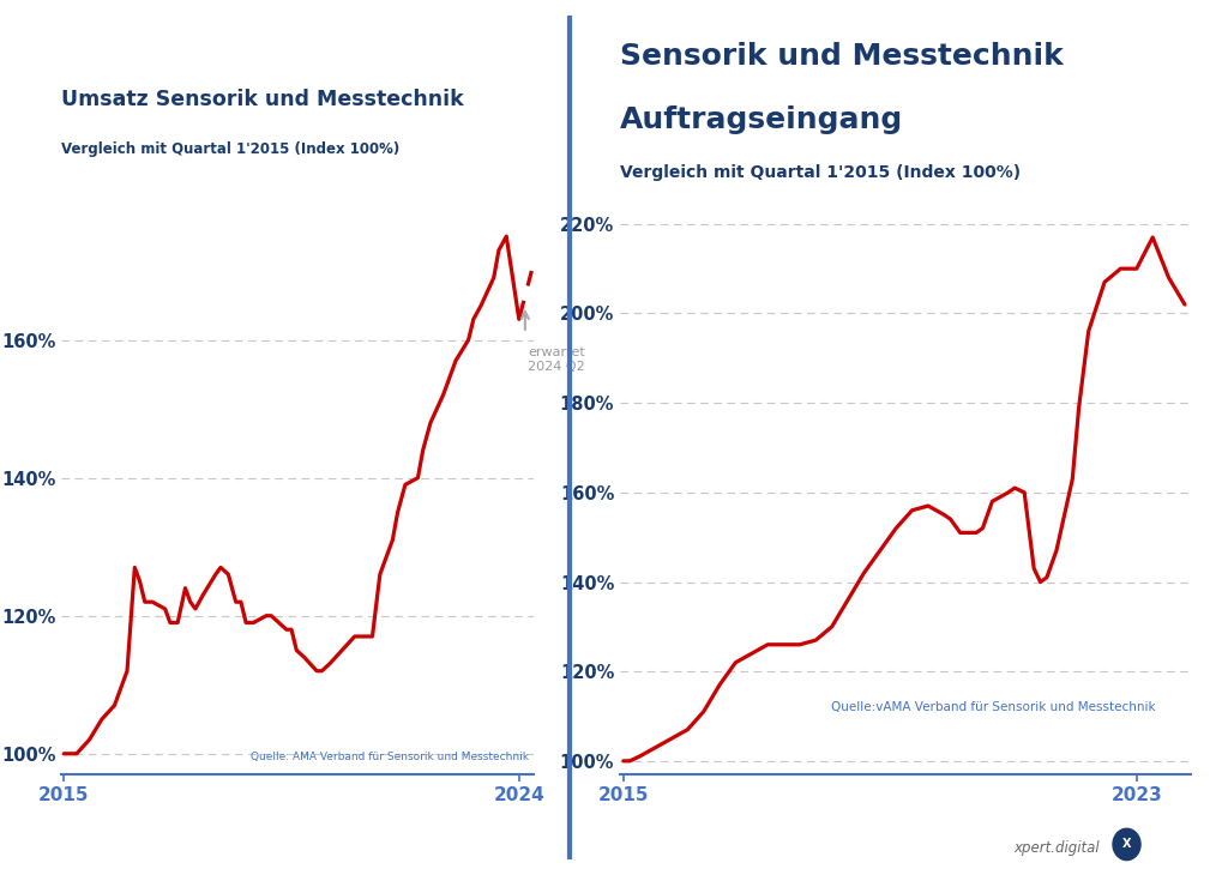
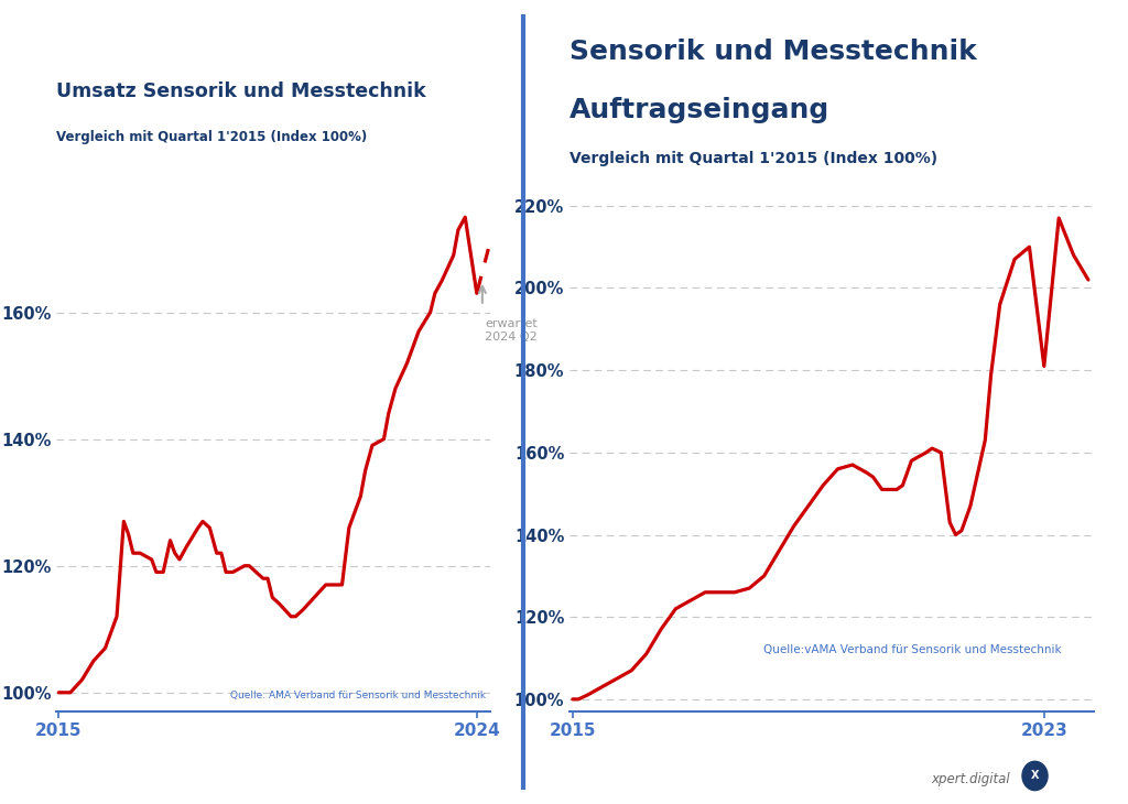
2023: 210% -> 181%
